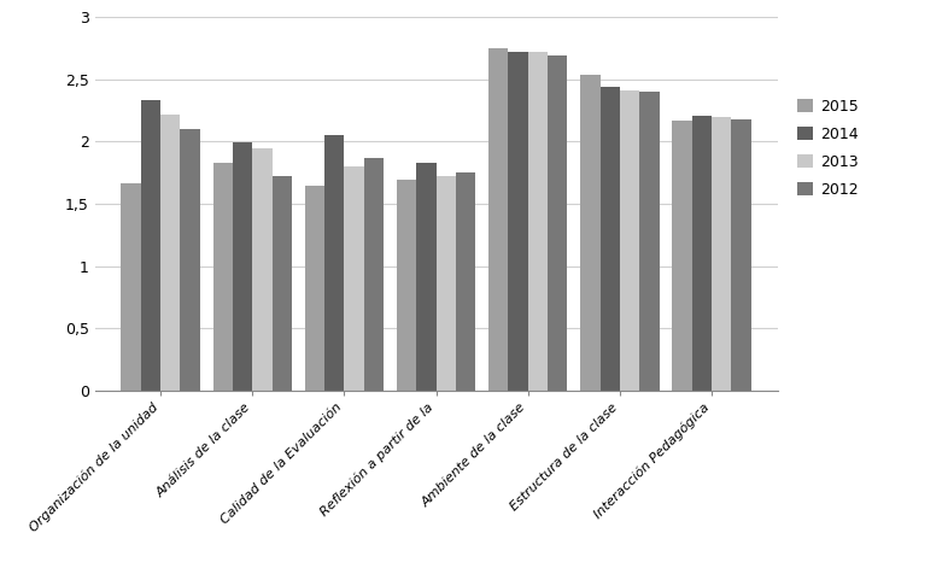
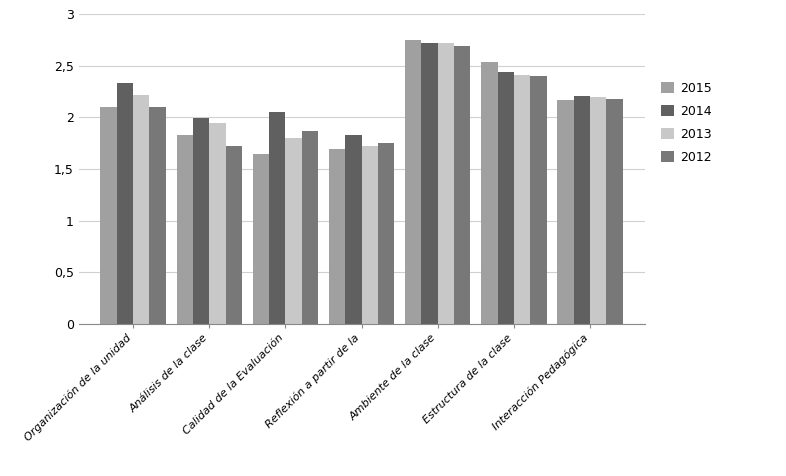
2015/Organización de la unidad: 1,66 -> 2,10
